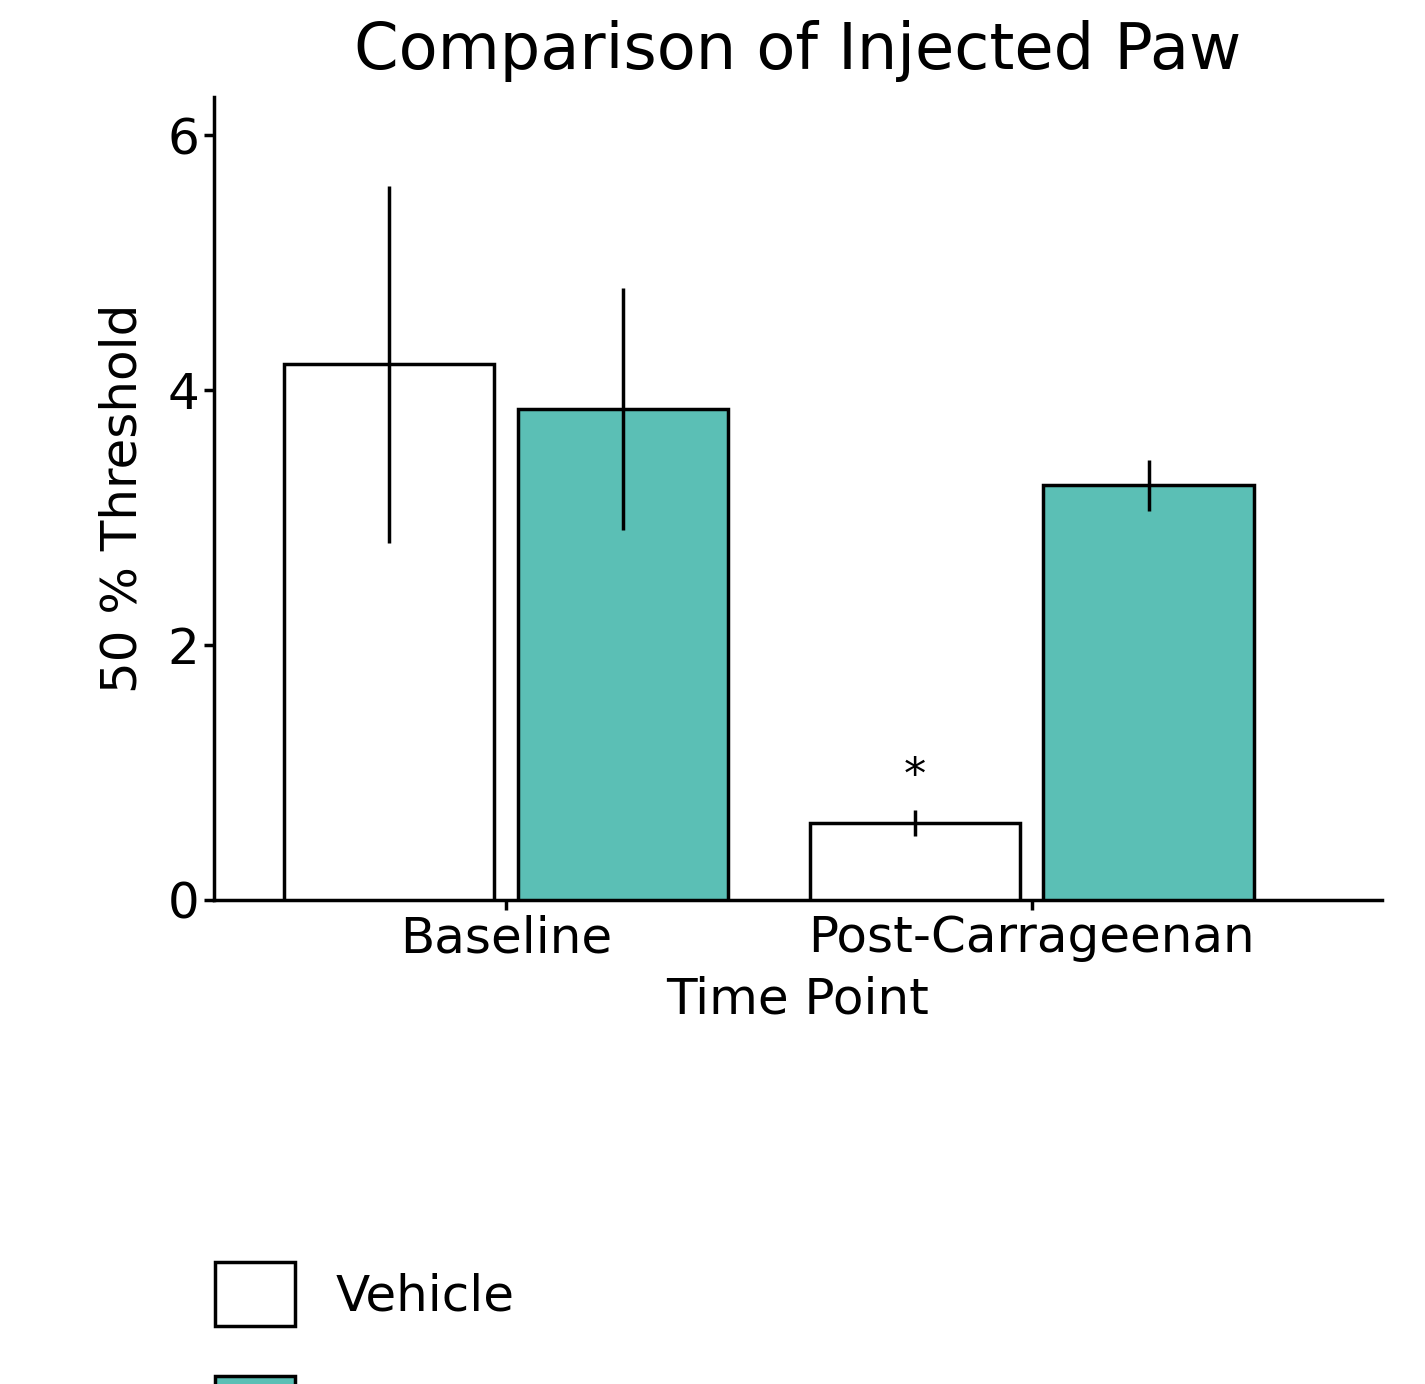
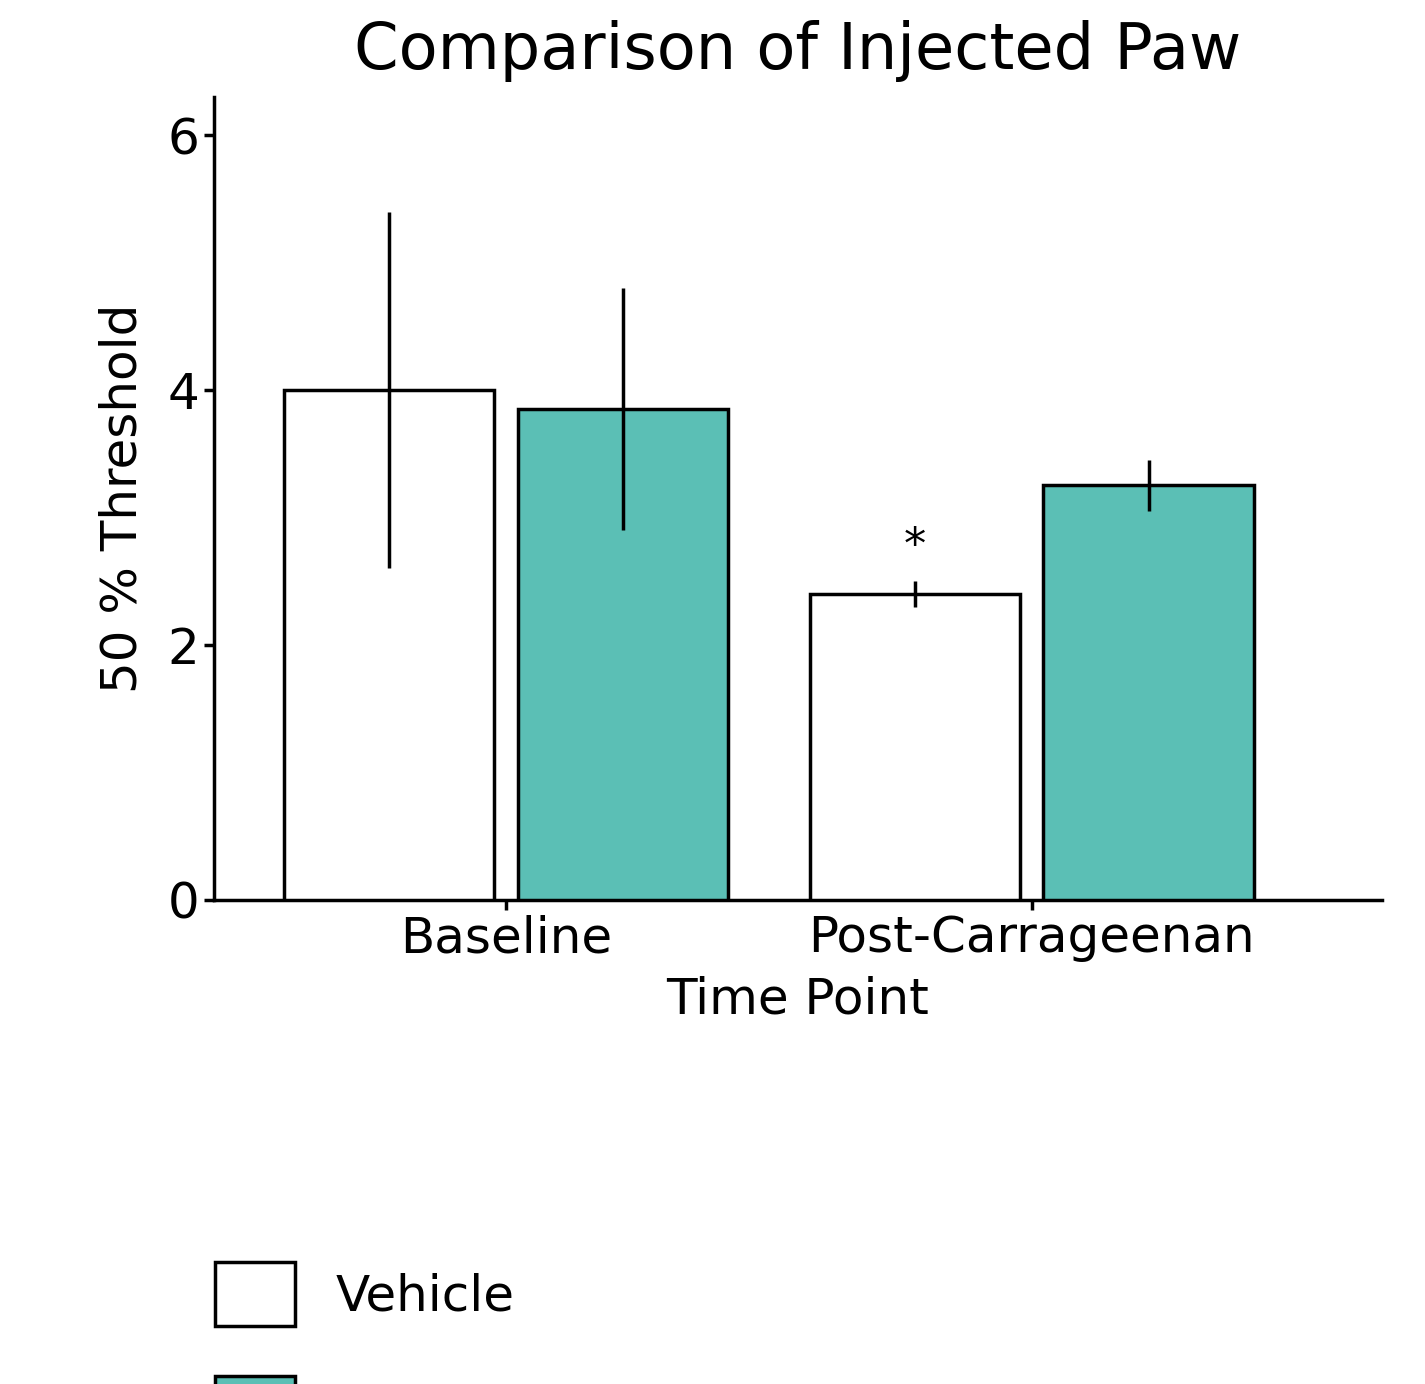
Vehicle/Baseline: 4.2 -> 4.0
Vehicle/Post-Carrageenan: 0.6 -> 2.4
